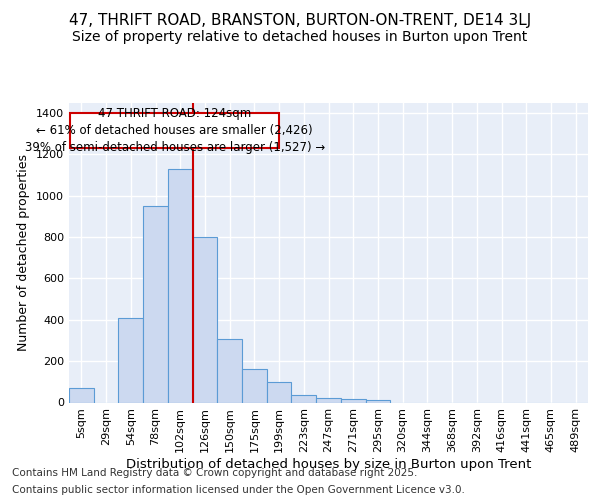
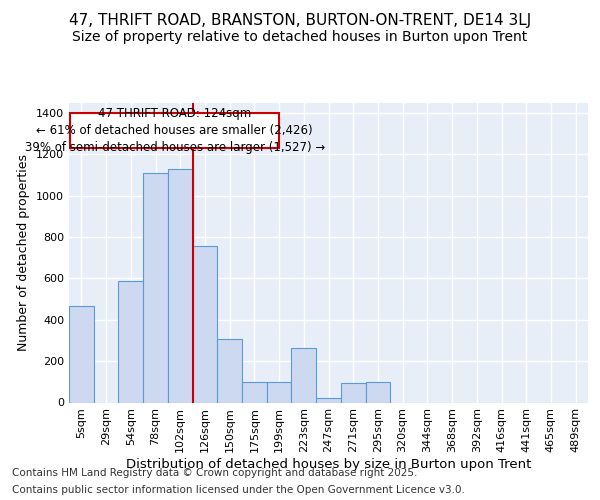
5sqm: 70 -> 465
54sqm: 410 -> 585
78sqm: 950 -> 1110
126sqm: 800 -> 755
175sqm: 160 -> 100
223sqm: 35 -> 265
271sqm: 15 -> 95
295sqm: 10 -> 100
